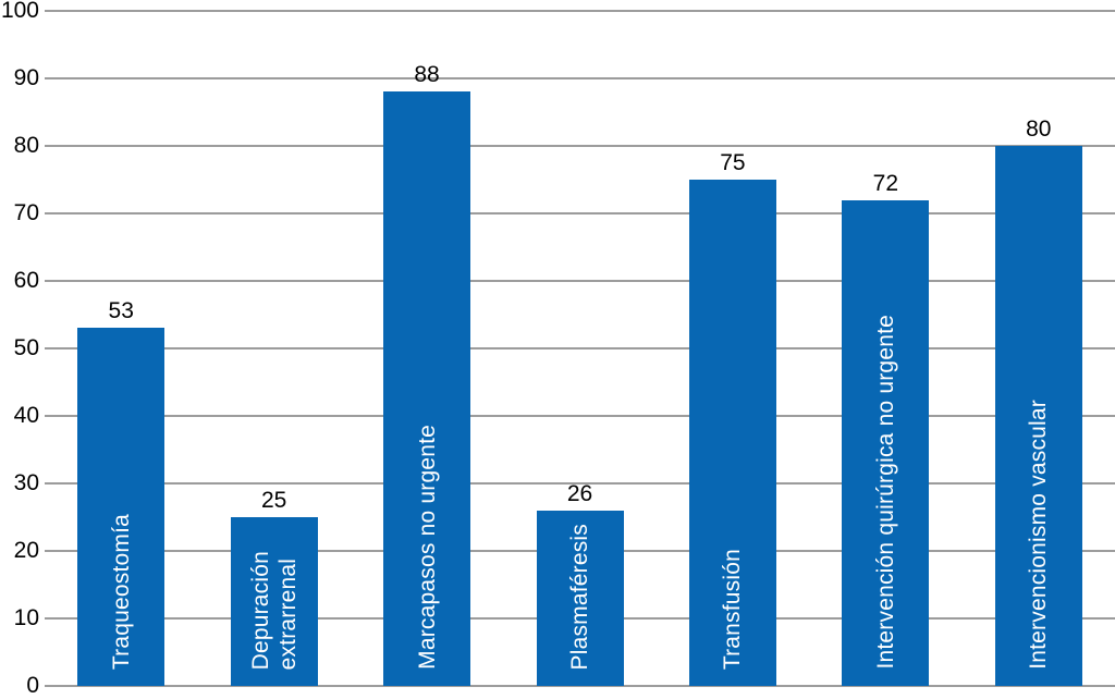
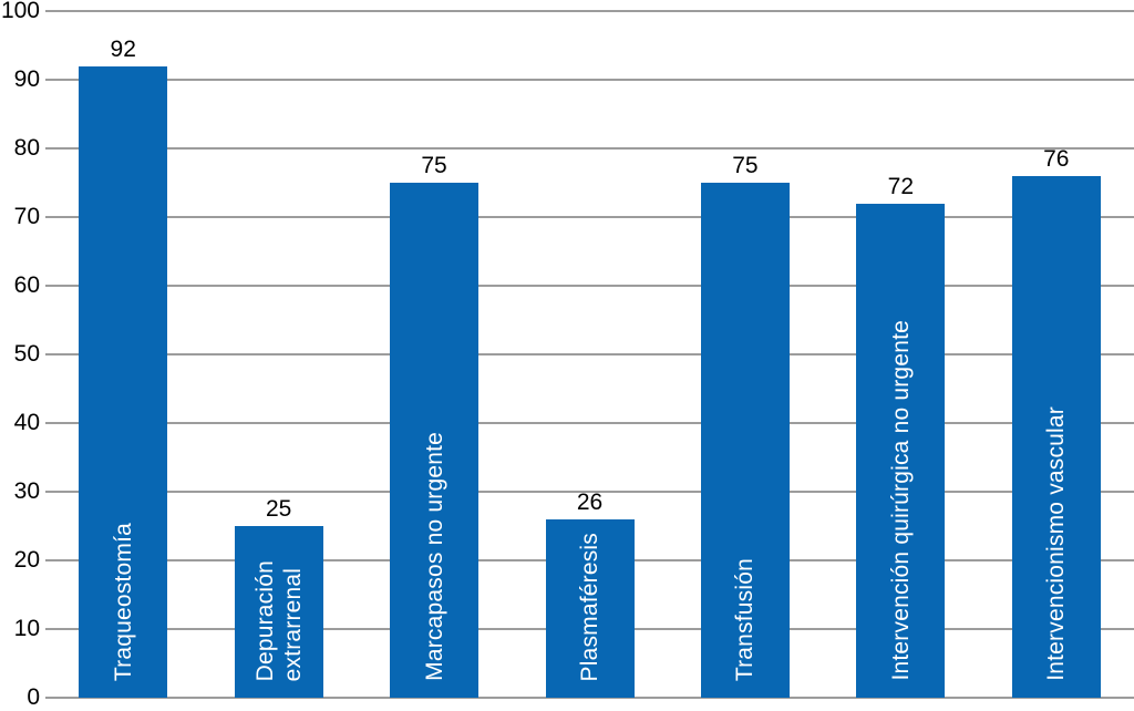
Traqueostomía: 53 -> 92
Marcapasos no urgente: 88 -> 75
Intervencionismo vascular: 80 -> 76
